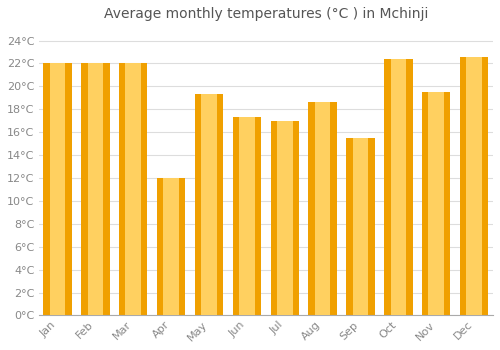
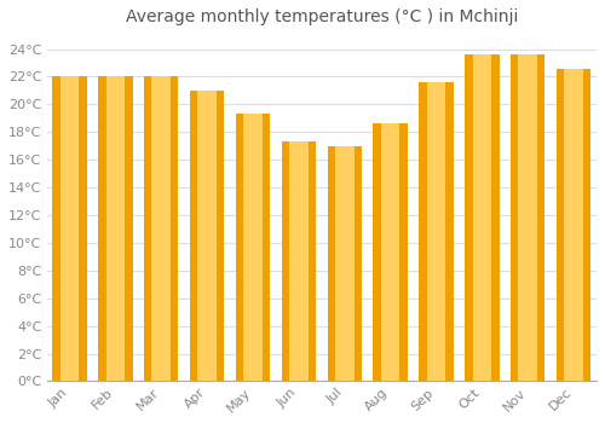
Apr: 12.0°C -> 21.0°C
Sep: 15.5°C -> 21.6°C
Oct: 22.4°C -> 23.6°C
Nov: 19.5°C -> 23.6°C
